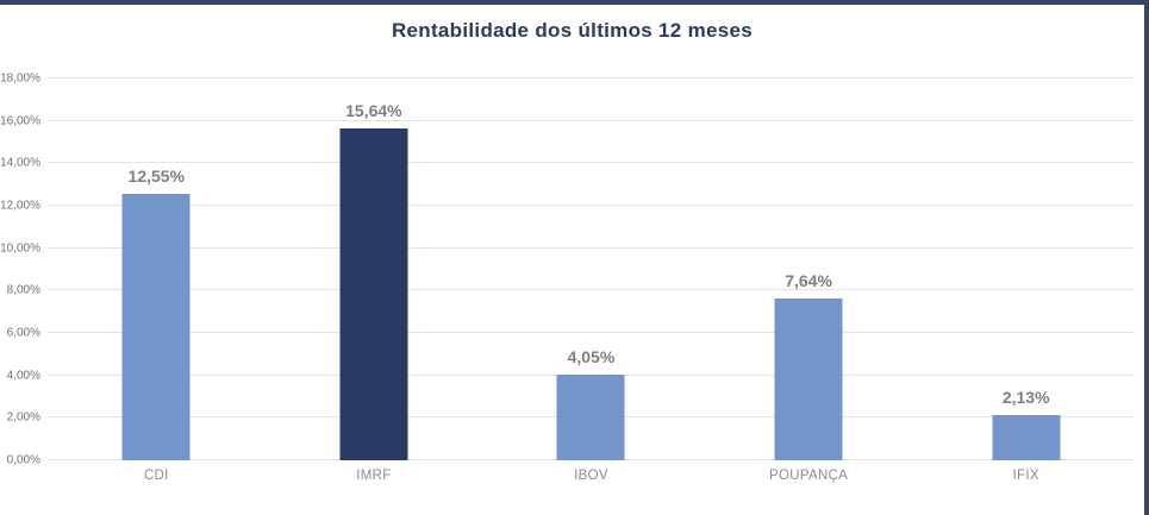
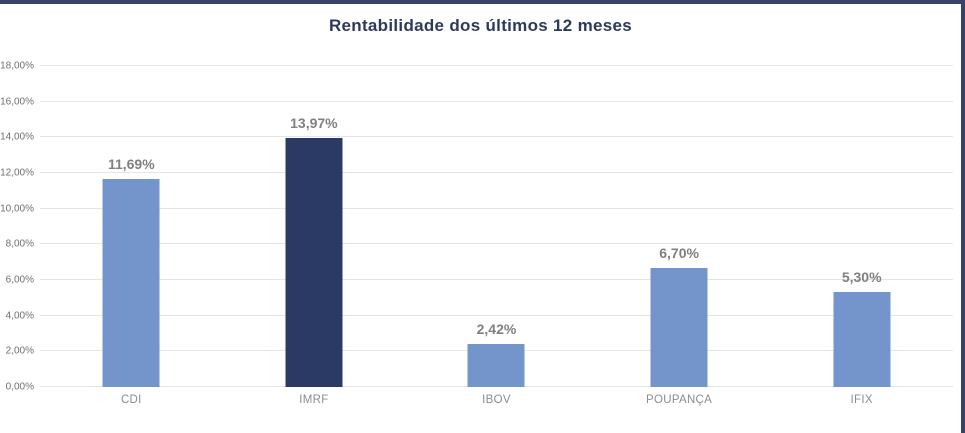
CDI: 12,55% -> 11,69%
IMRF: 15,64% -> 13,97%
IBOV: 4,05% -> 2,42%
POUPANÇA: 7,64% -> 6,70%
IFIX: 2,13% -> 5,30%
